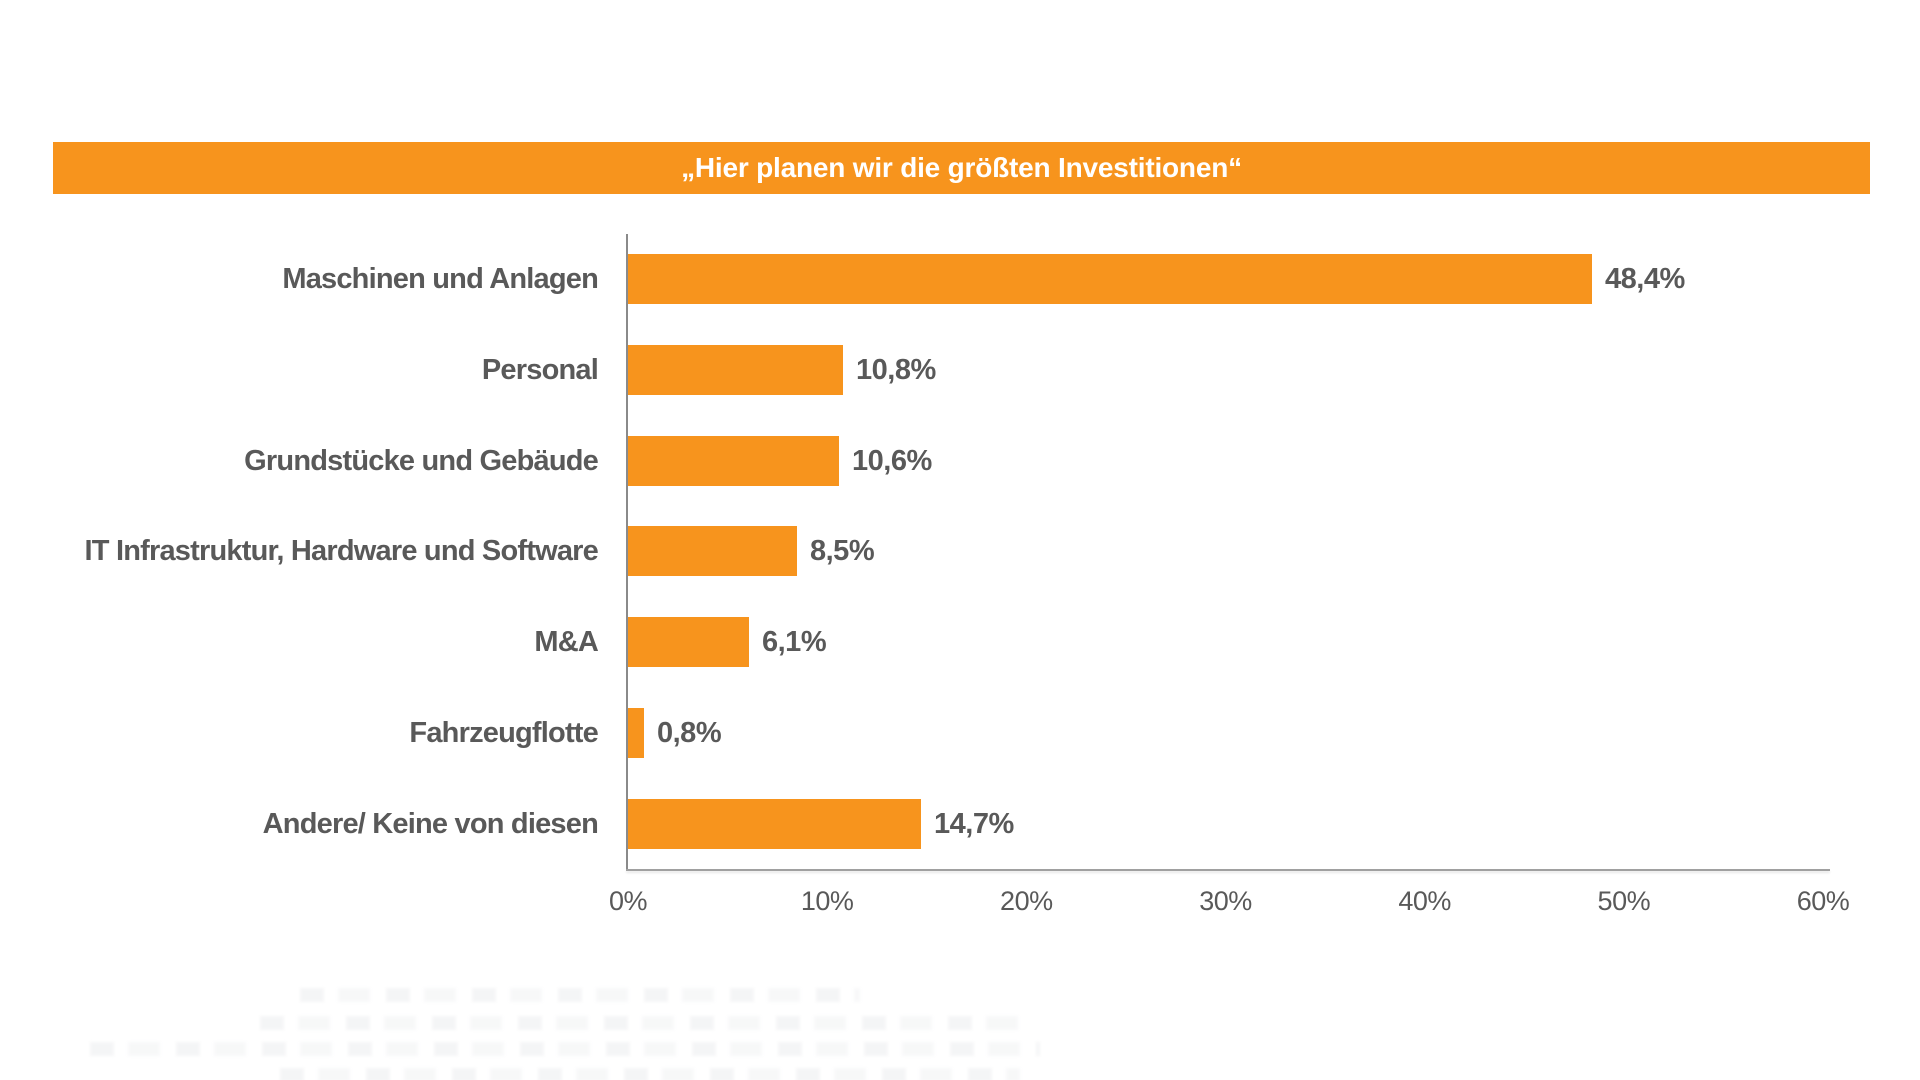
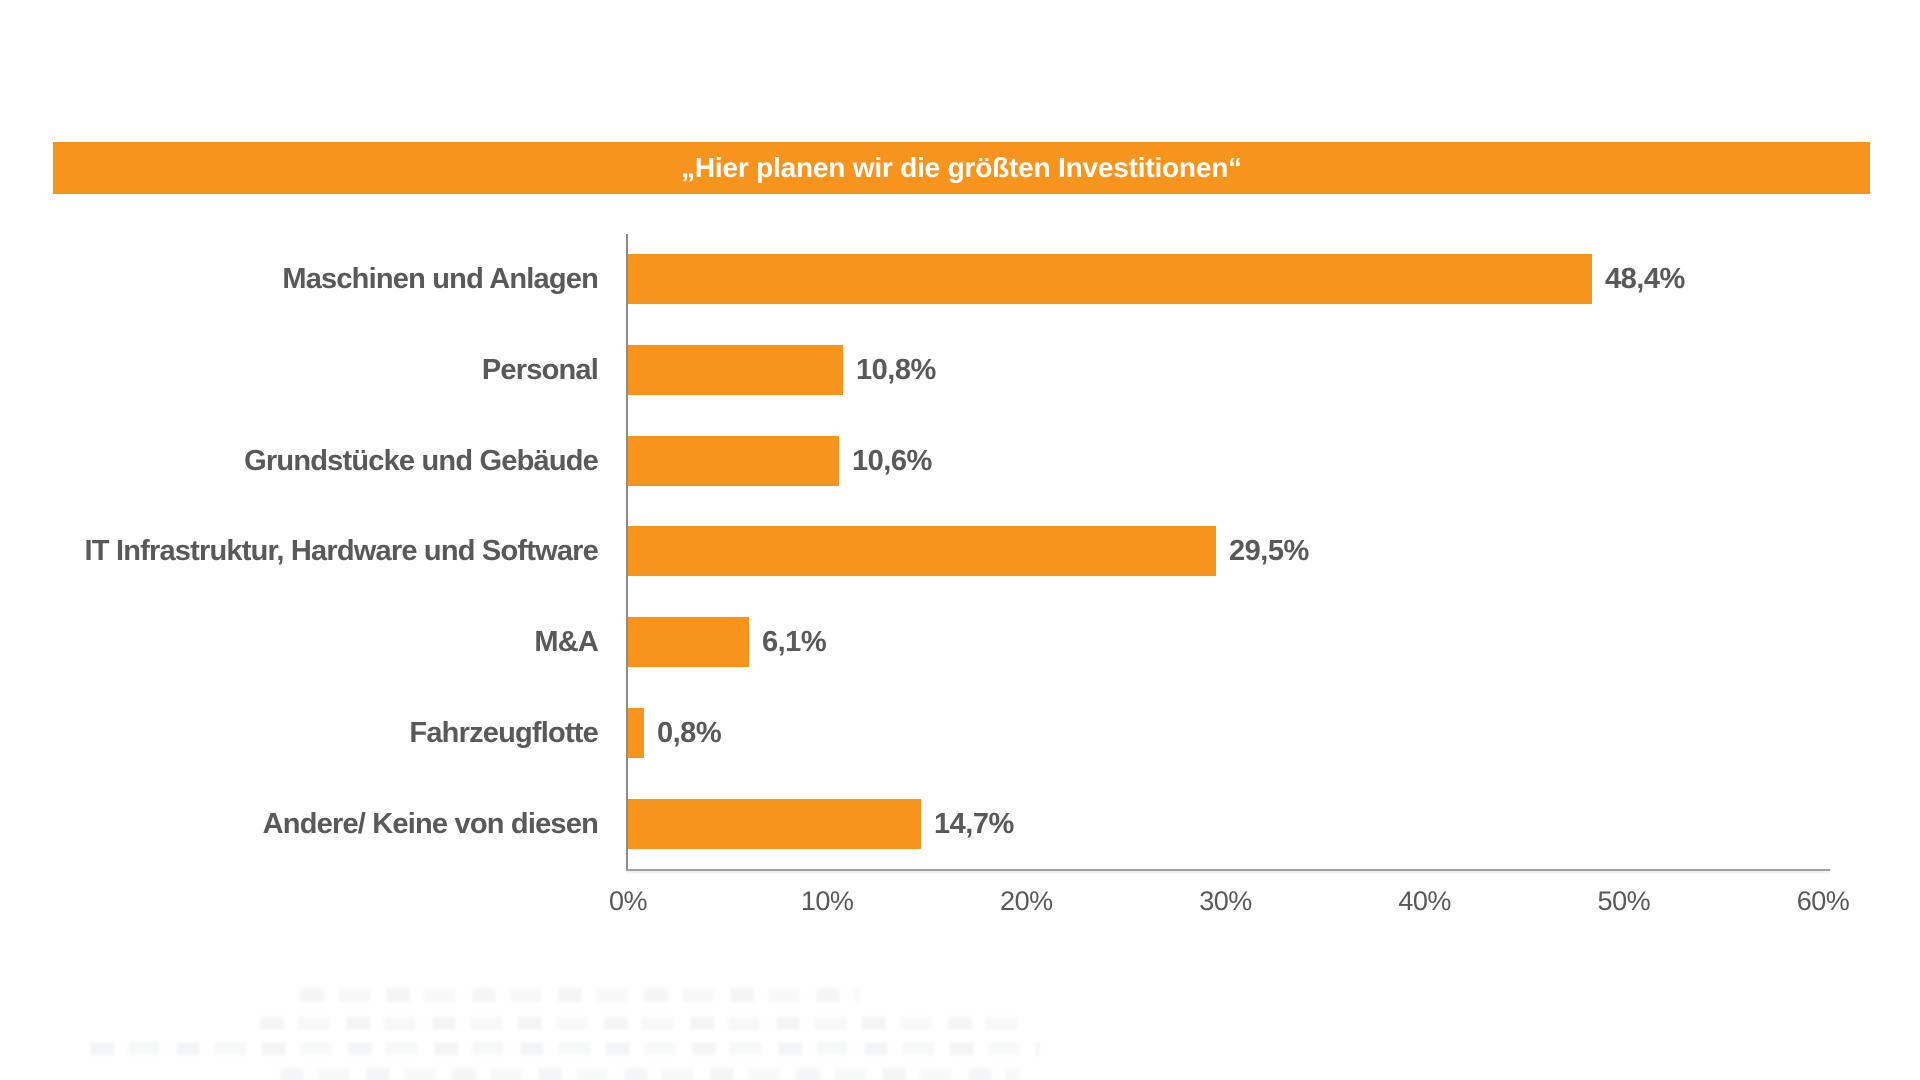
IT Infrastruktur, Hardware und Software: 8,5% -> 29,5%
